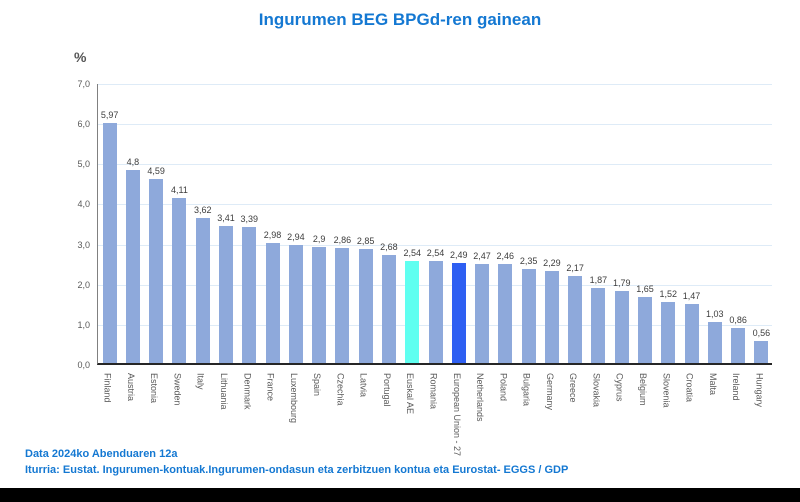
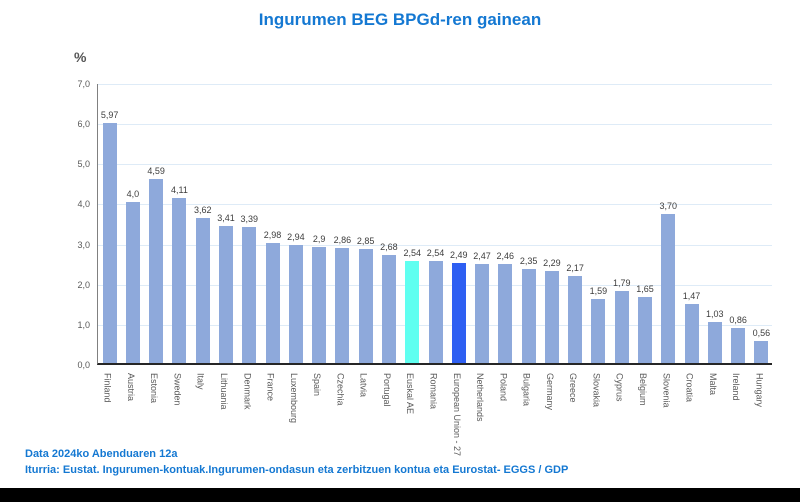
Austria: 4,8 -> 4,0
Slovakia: 1,87 -> 1,59
Slovenia: 1,52 -> 3,70
